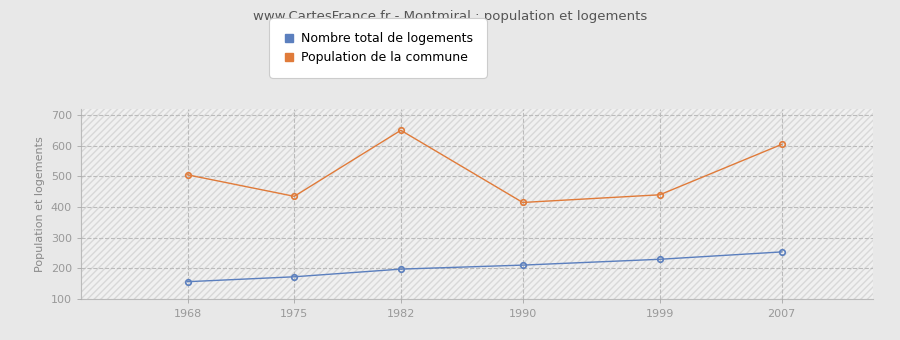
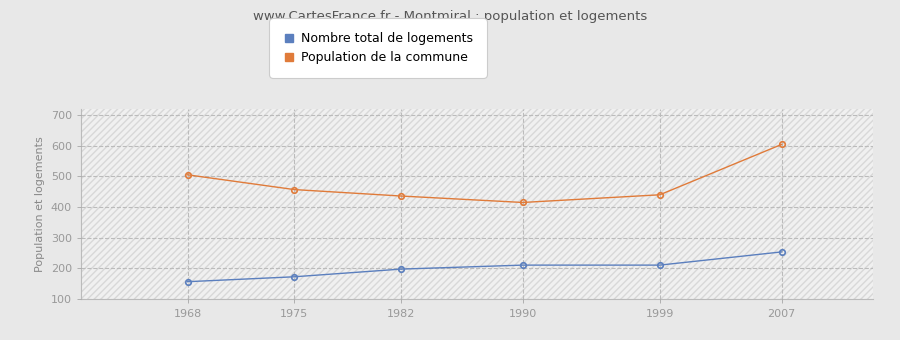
Population de la commune/1975: 435 -> 457
Population de la commune/1982: 650 -> 436
Nombre total de logements/1999: 230 -> 211
